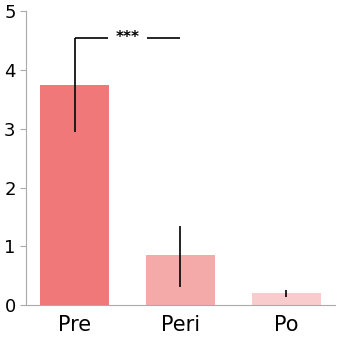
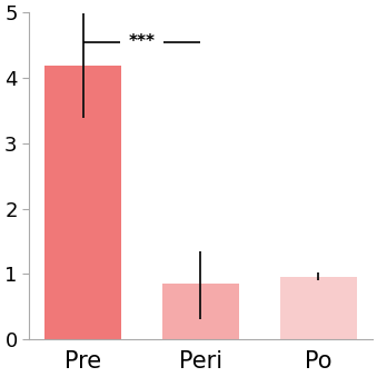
Pre: 3.75 -> 4.18
Po: 0.20 -> 0.96
